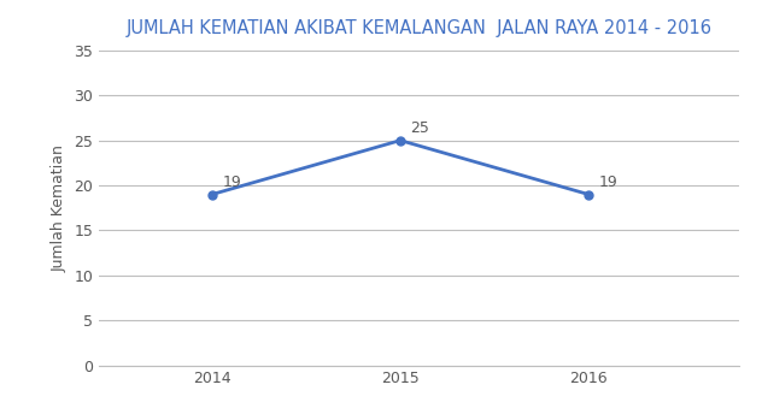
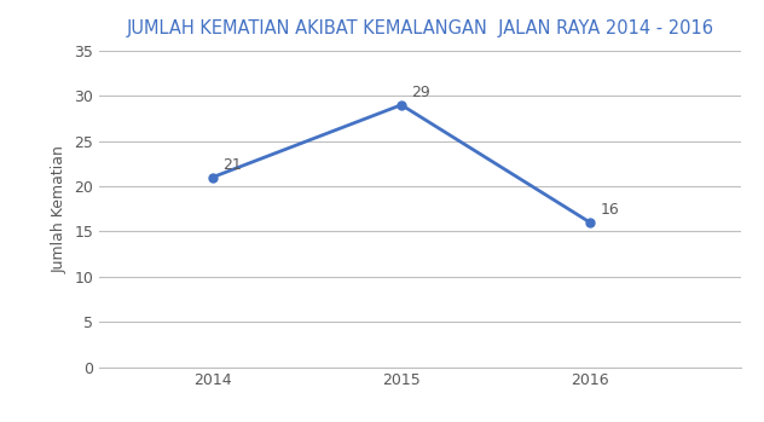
2014: 19 -> 21
2015: 25 -> 29
2016: 19 -> 16
